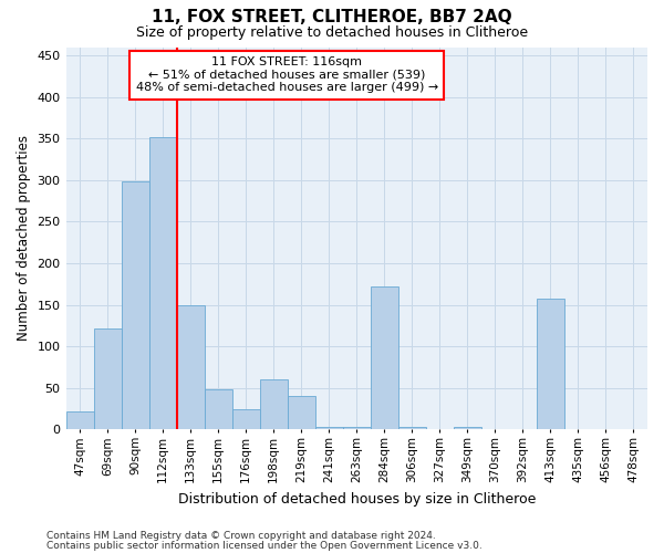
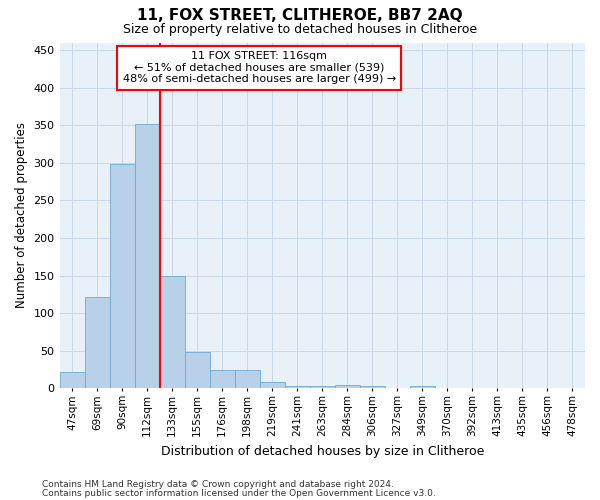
198sqm: 60 -> 25
219sqm: 40 -> 8
284sqm: 172 -> 5
413sqm: 158 -> 1
